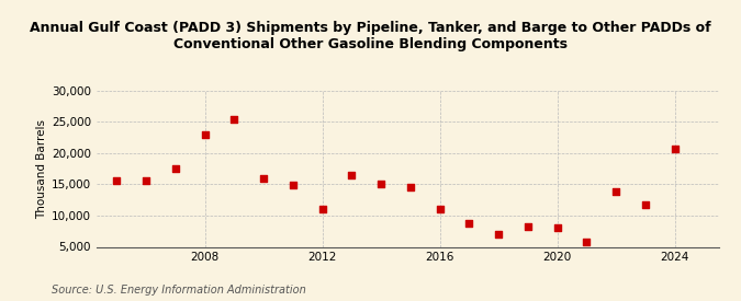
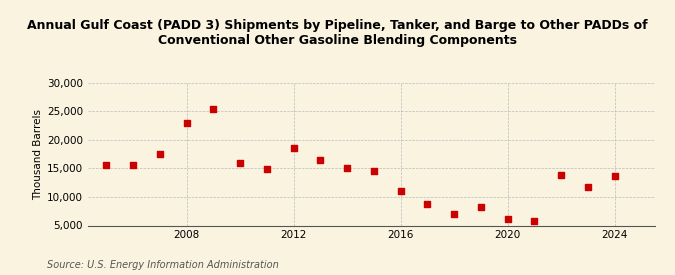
2012: 11,000 -> 18,500
2020: 8,000 -> 6,200
2024: 20,600 -> 13,700
